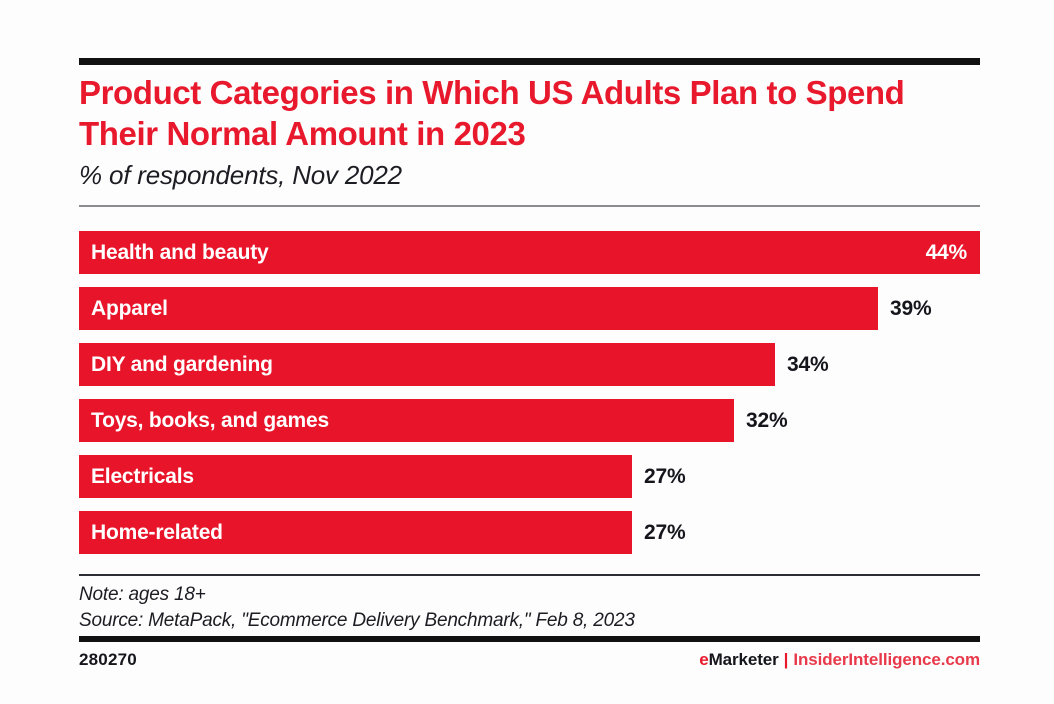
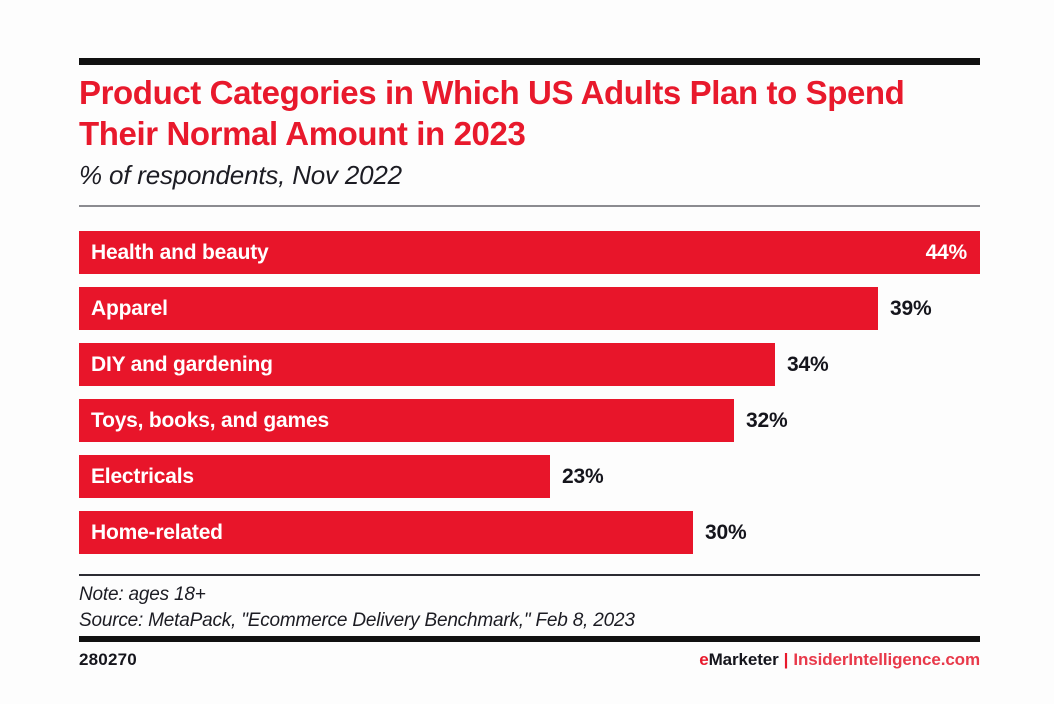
Electricals: 27% -> 23%
Home-related: 27% -> 30%
